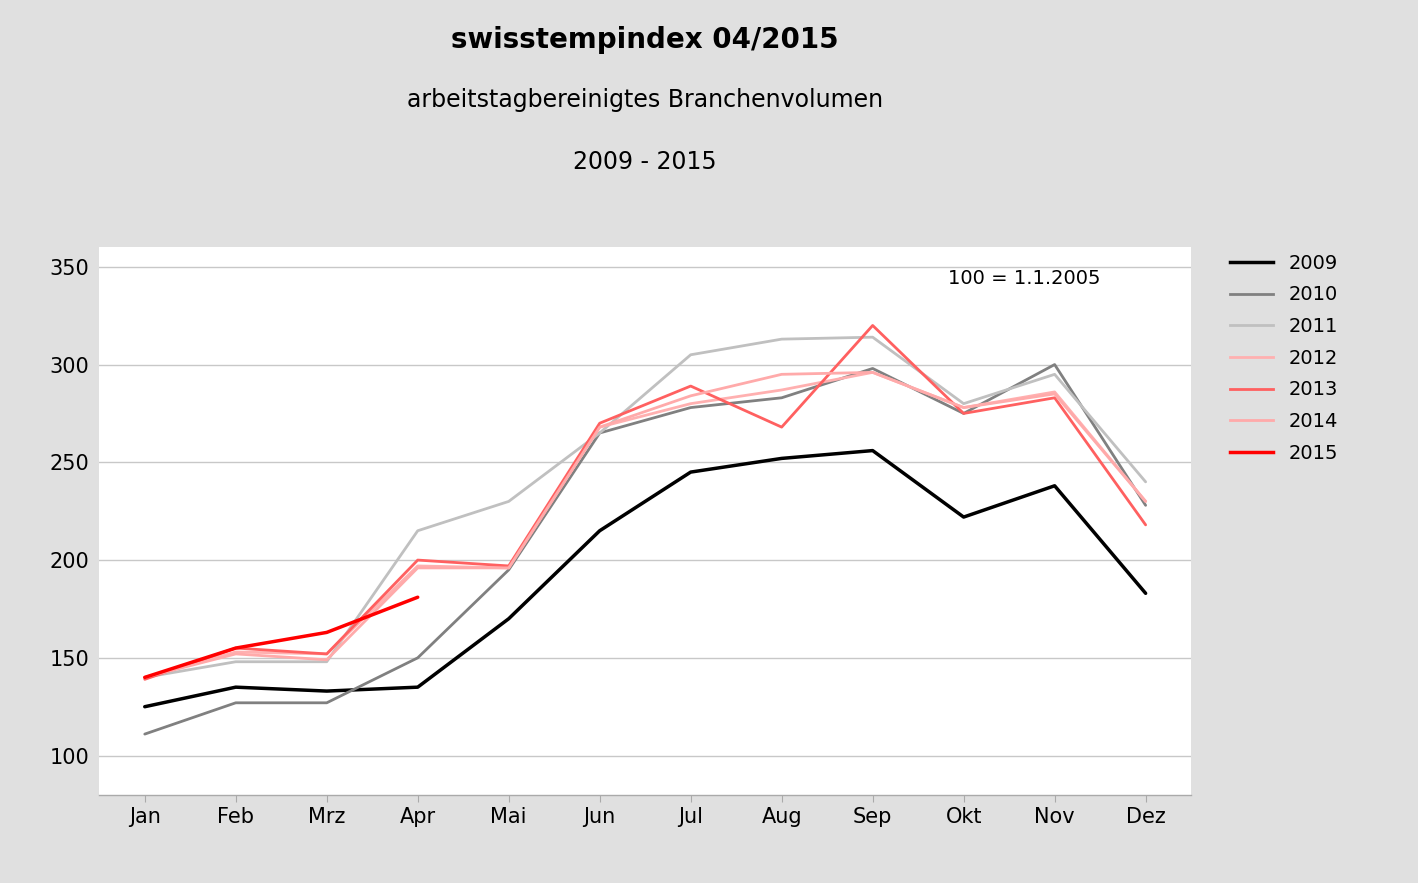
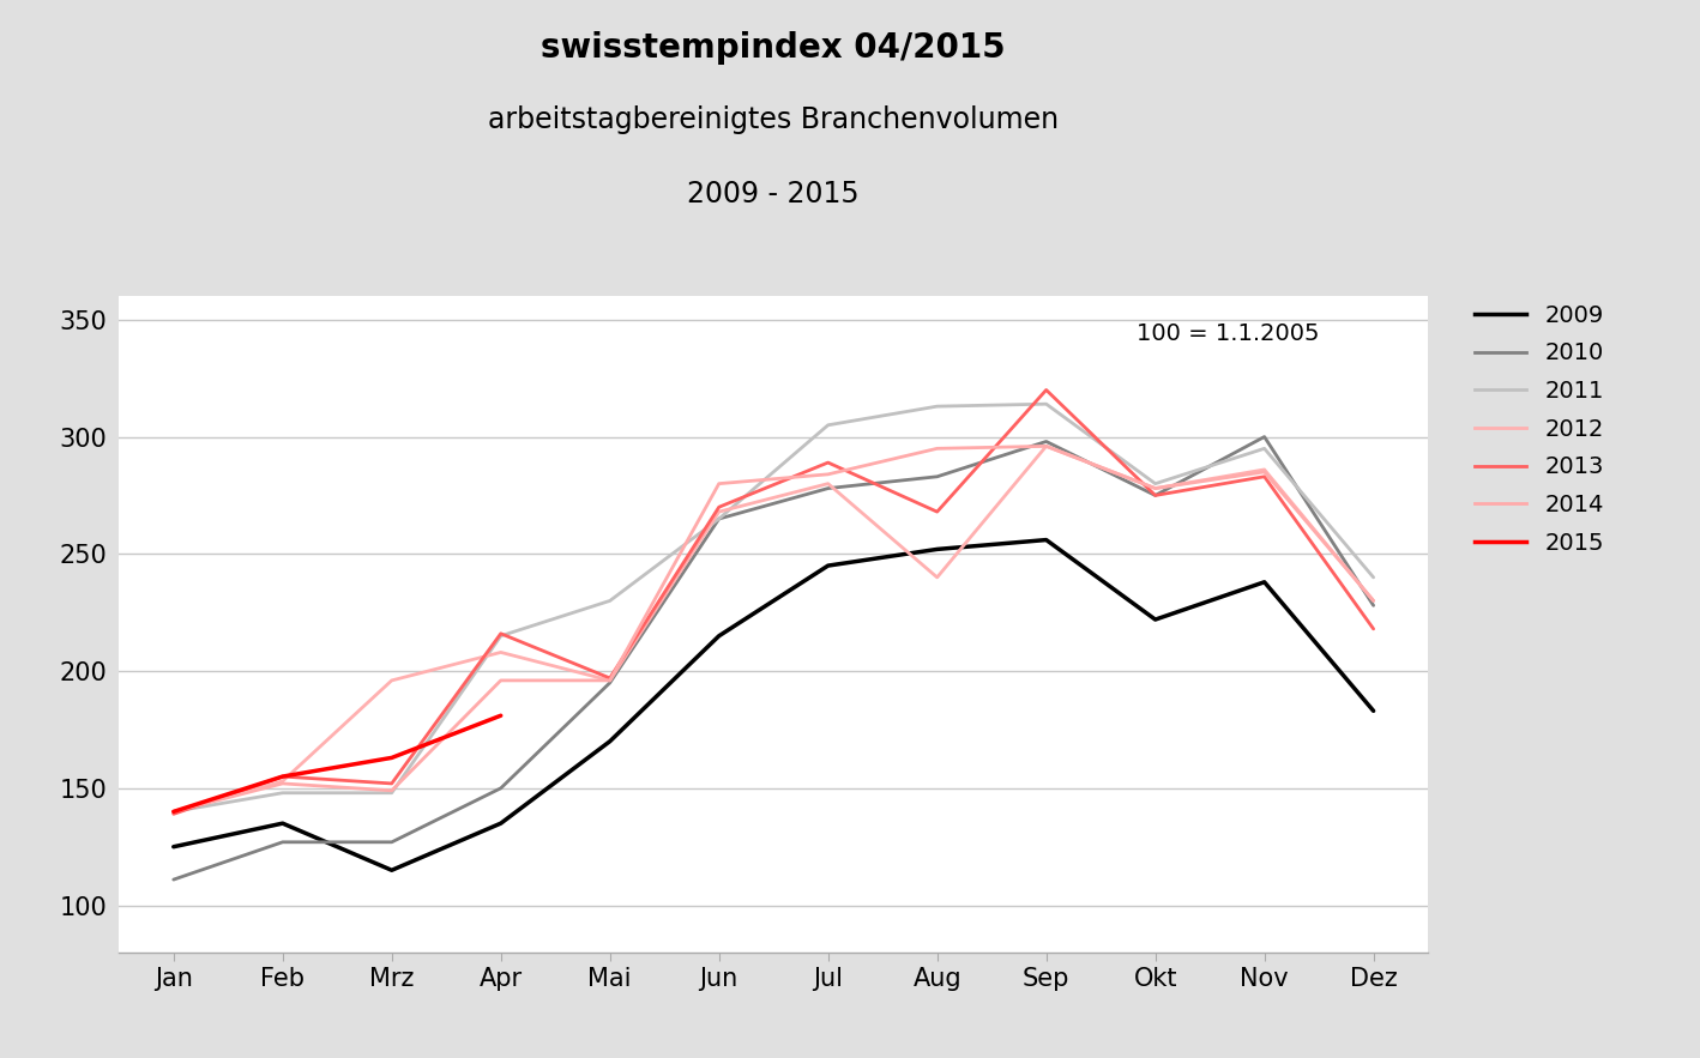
2009/Mrz: 133 -> 115
2012/Mrz: 152 -> 196
2012/Apr: 197 -> 208
2013/Apr: 200 -> 216
2014/Jun: 268 -> 280
2012/Aug: 287 -> 240
